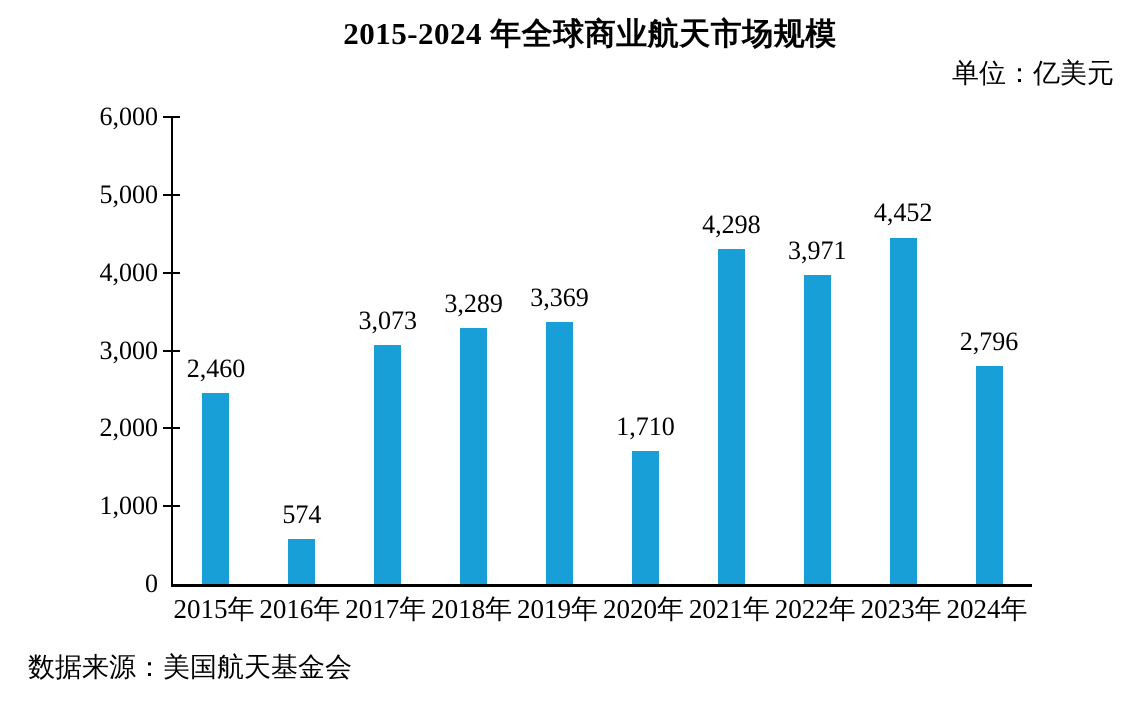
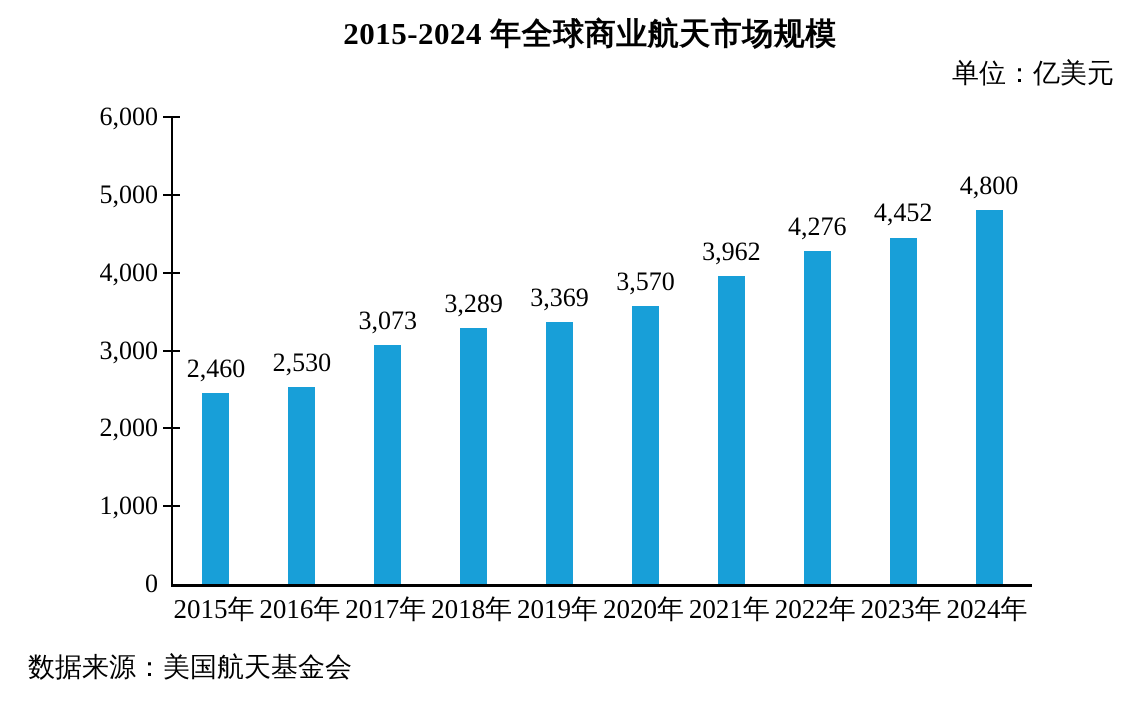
2016年: 574 -> 2,530
2020年: 1,710 -> 3,570
2021年: 4,298 -> 3,962
2022年: 3,971 -> 4,276
2024年: 2,796 -> 4,800
